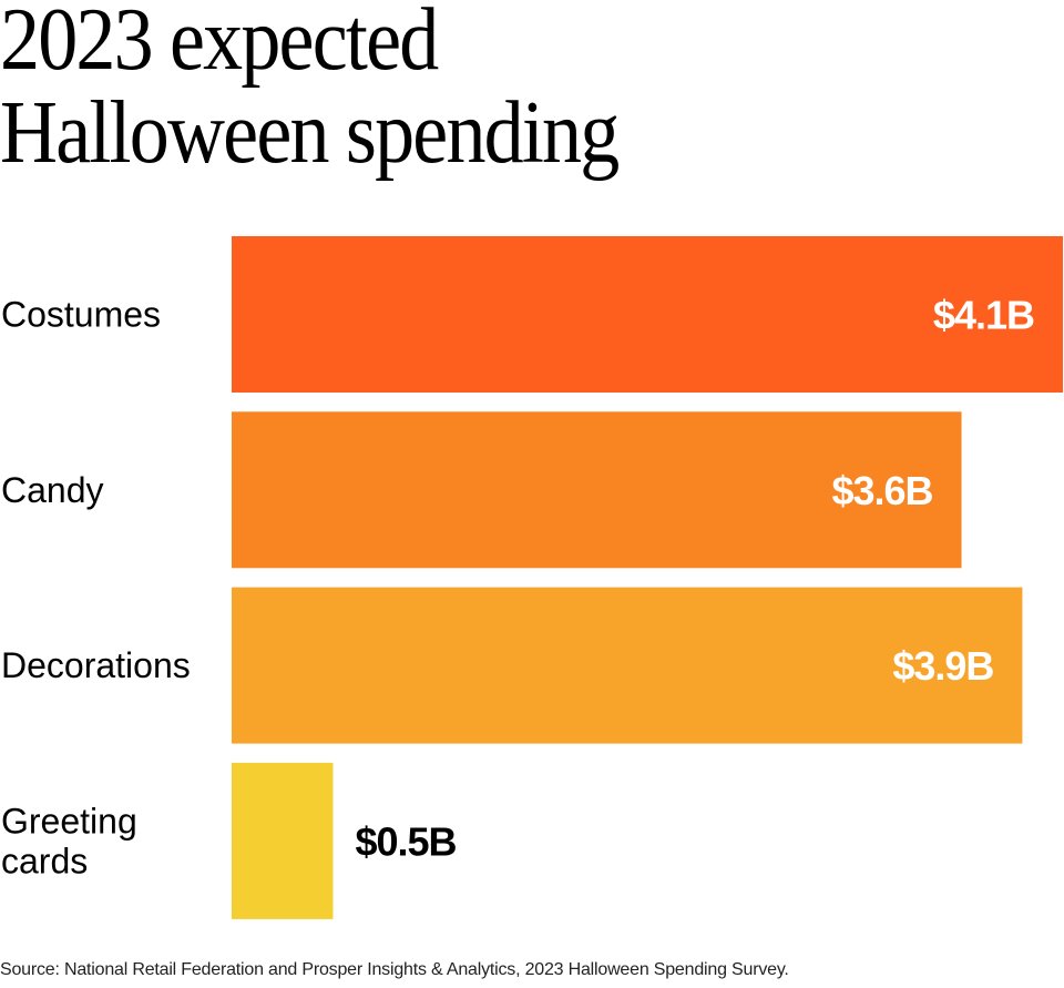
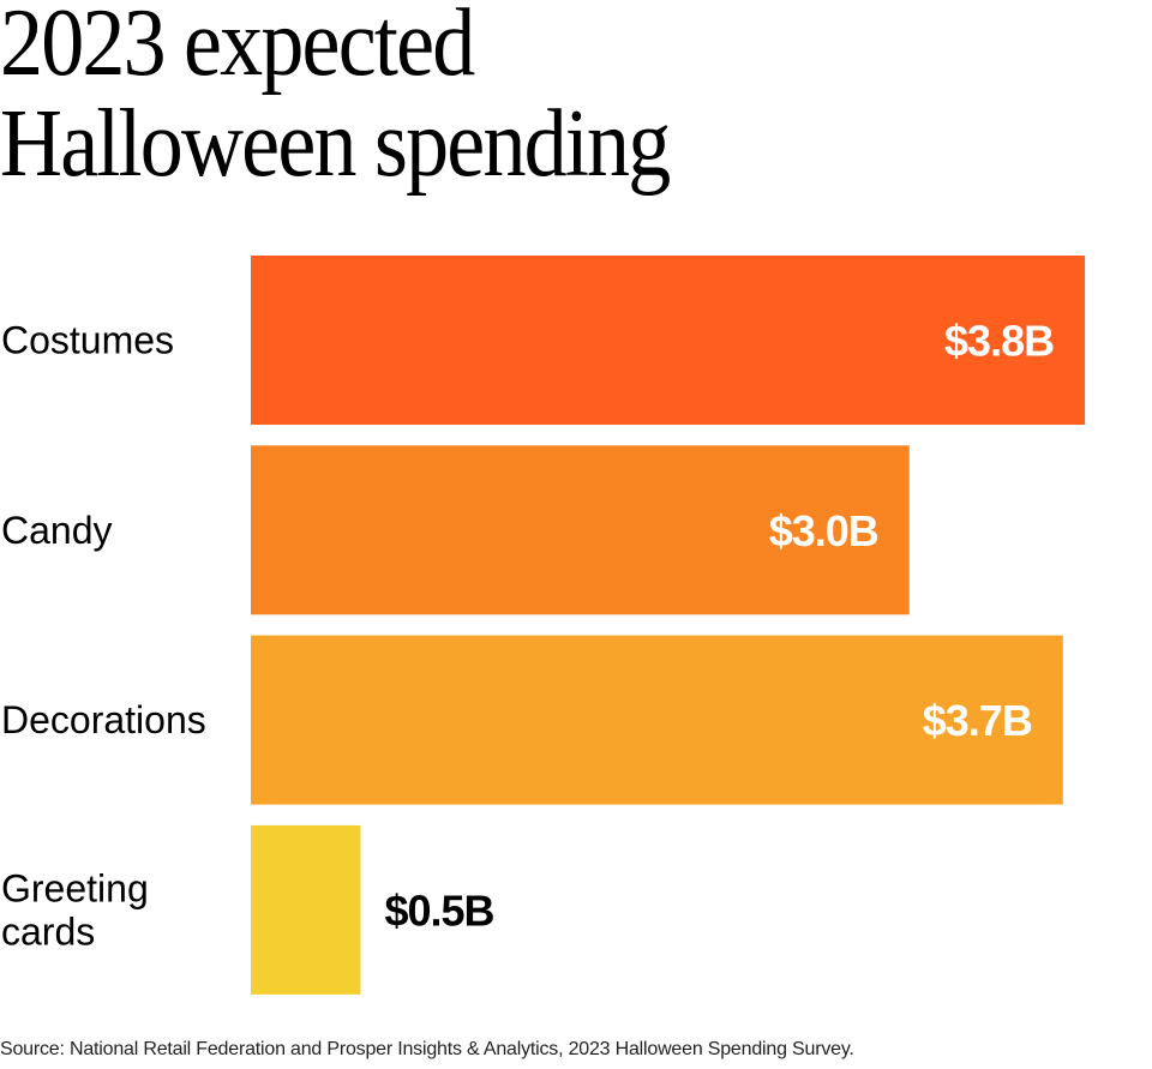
Costumes: $4.1B -> $3.8B
Candy: $3.6B -> $3.0B
Decorations: $3.9B -> $3.7B
